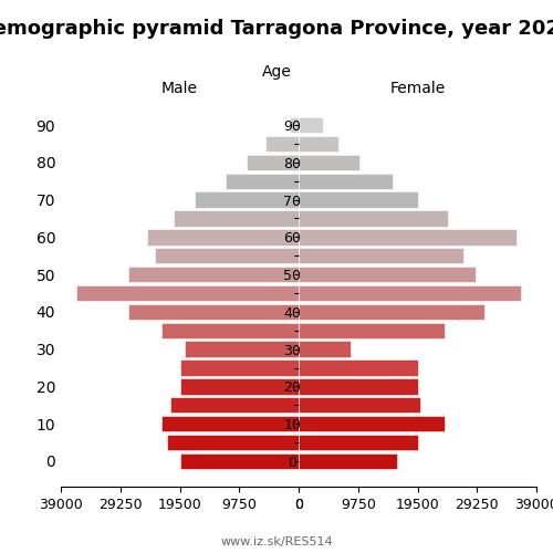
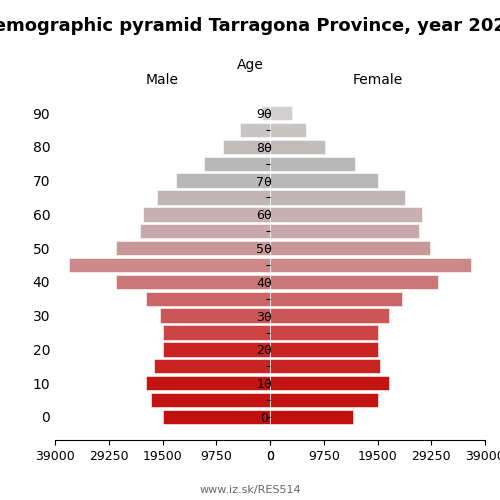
Male/60: 24800 -> 23000
Male/30: 18600 -> 20000
Female/60: 35800 -> 27500
Female/30: 8600 -> 21500
Female/10: 24000 -> 21500
Female/0: 16200 -> 15000
